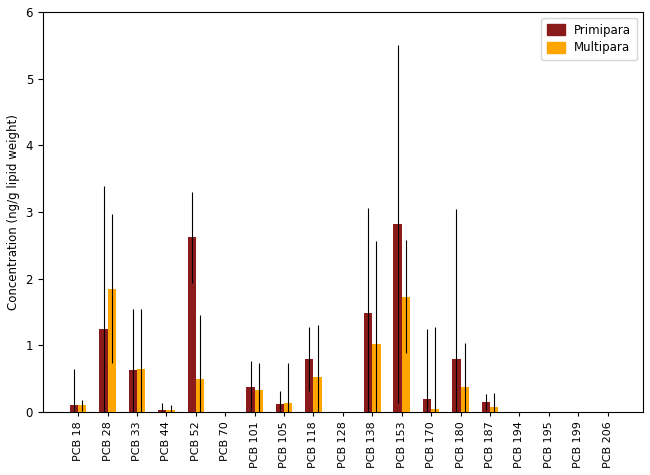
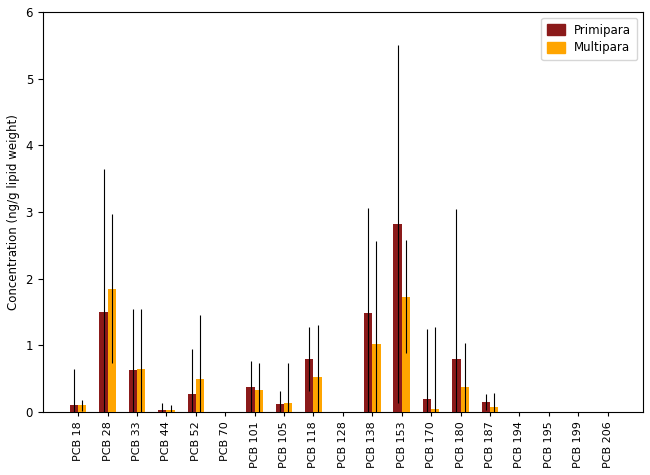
Primipara/PCB 28: 1.24 -> 1.50
Primipara/PCB 52: 2.62 -> 0.27
